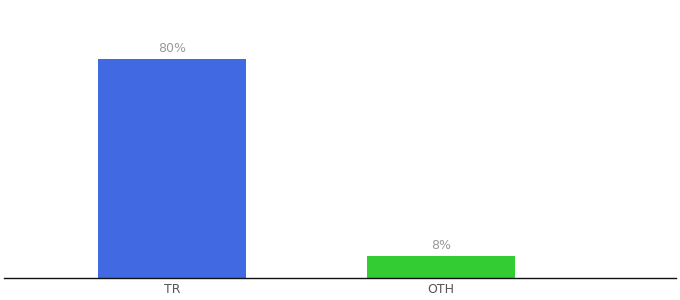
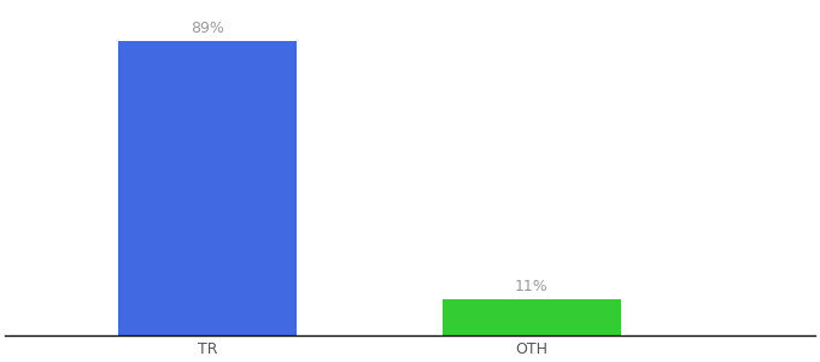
TR: 80% -> 89%
OTH: 8% -> 11%
